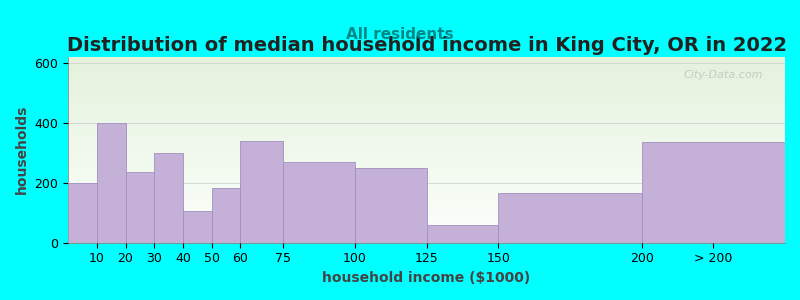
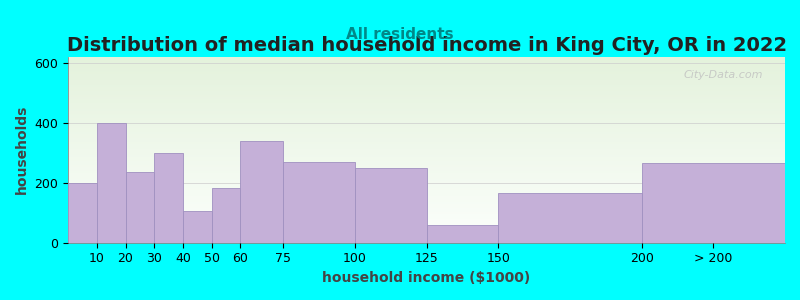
> 200: 335 -> 265
